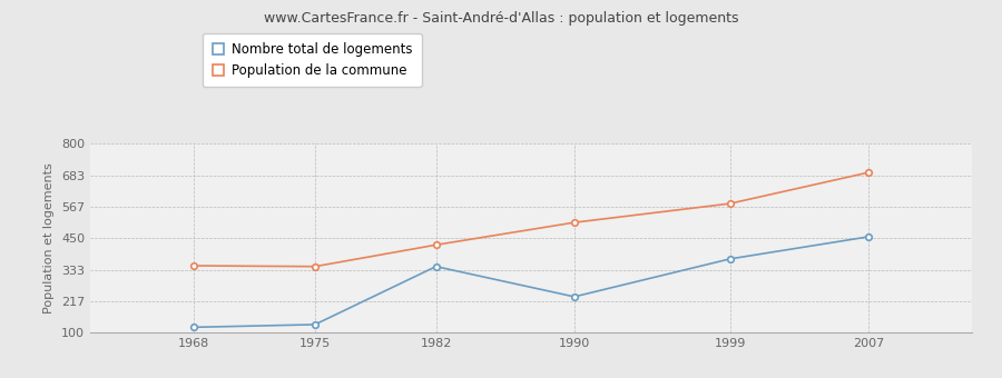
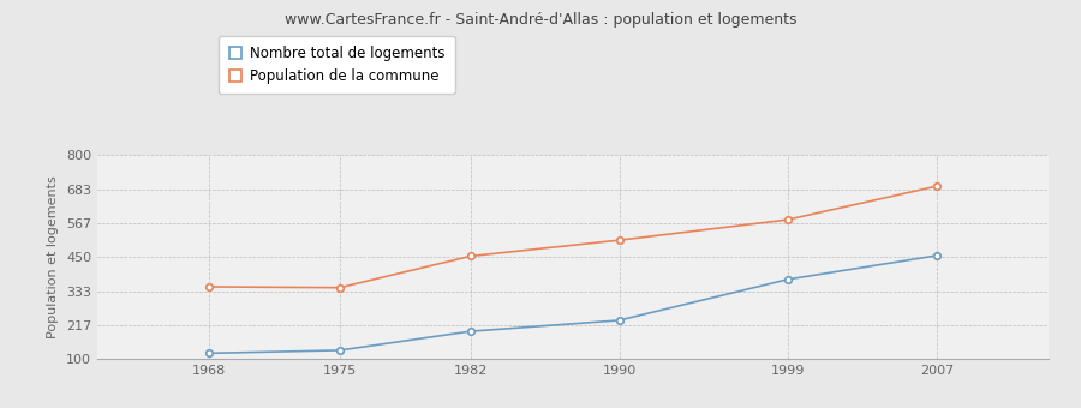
Nombre total de logements/1982: 345 -> 195
Population de la commune/1982: 425 -> 453
